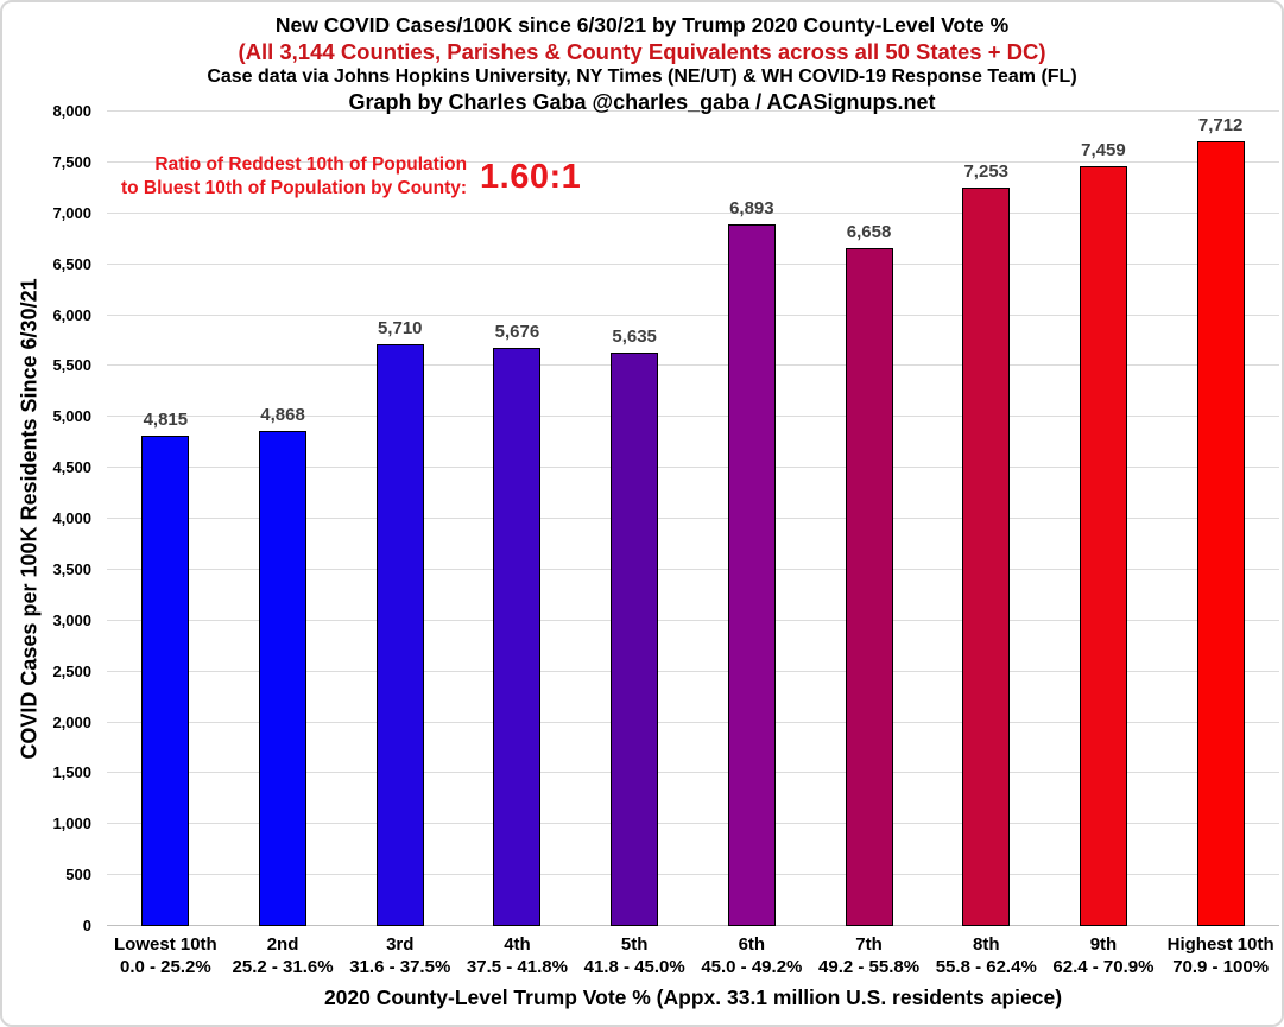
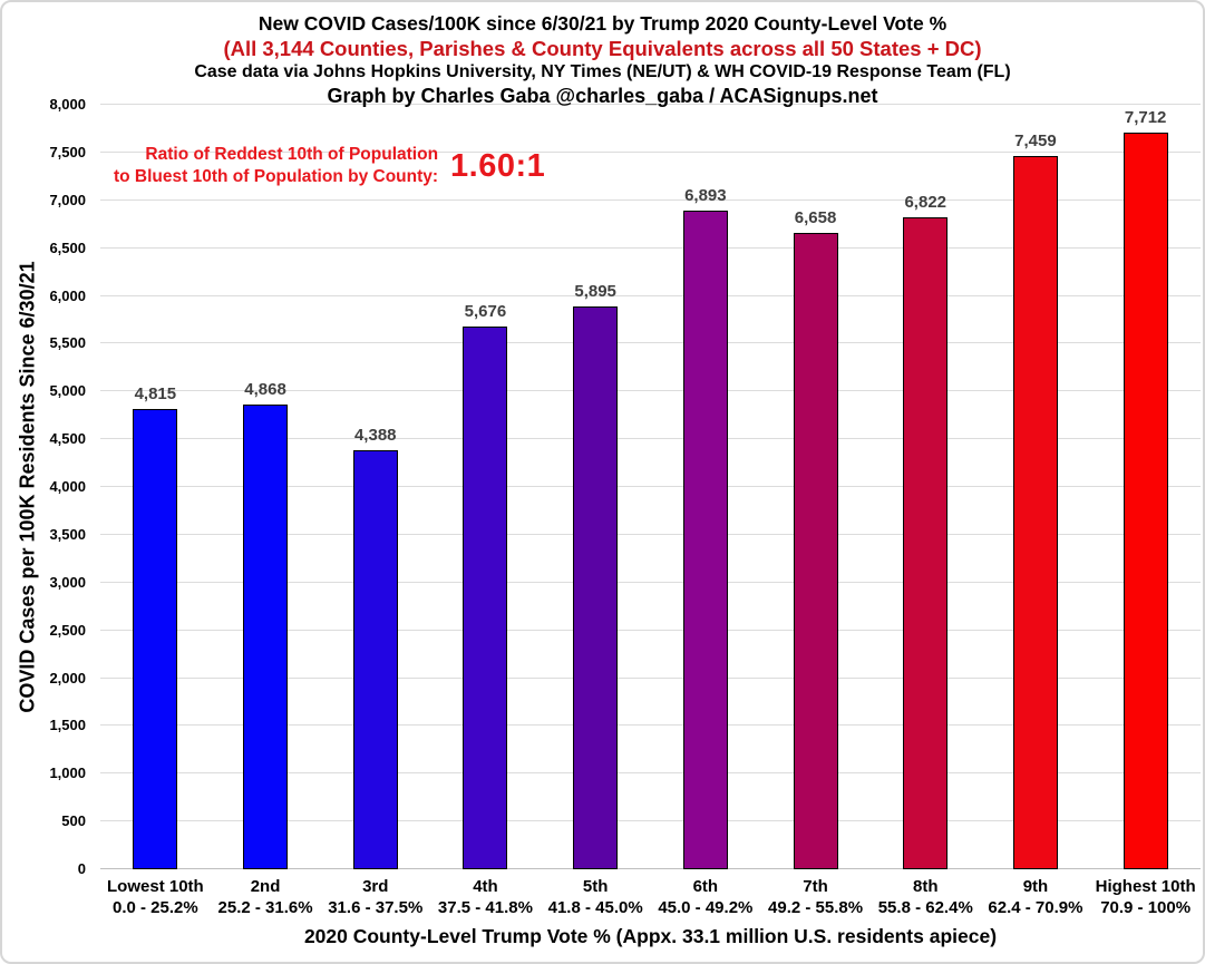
3rd: 5,710 -> 4,388
5th: 5,635 -> 5,895
8th: 7,253 -> 6,822
